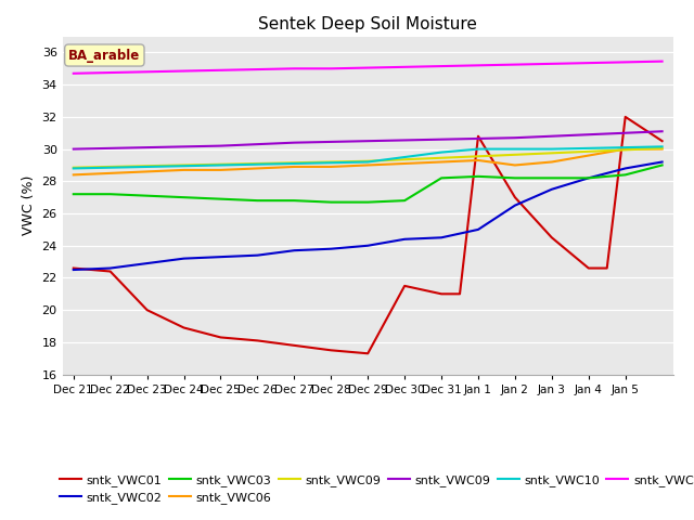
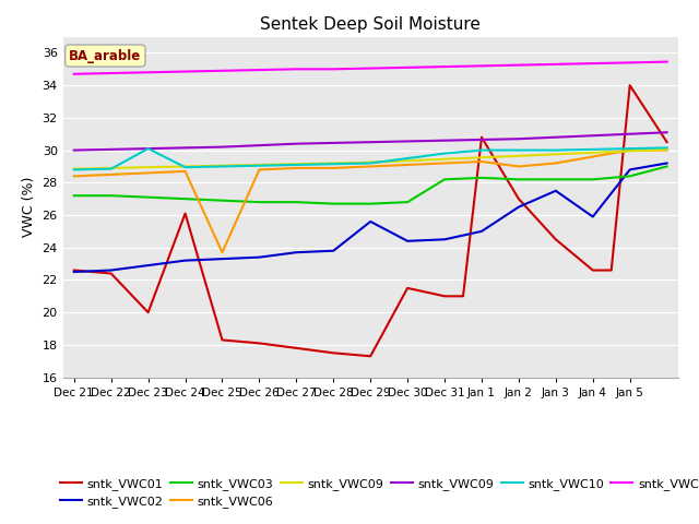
sntk_VWC10/Dec 23: 28.9 -> 30.1
sntk_VWC01/Dec 24: 18.9 -> 26.1
sntk_VWC06/Dec 25: 28.7 -> 23.7
sntk_VWC02/Dec 29: 24.0 -> 25.6
sntk_VWC02/Jan 4: 28.2 -> 25.9
sntk_VWC01/Jan 5: 32.0 -> 34.0
